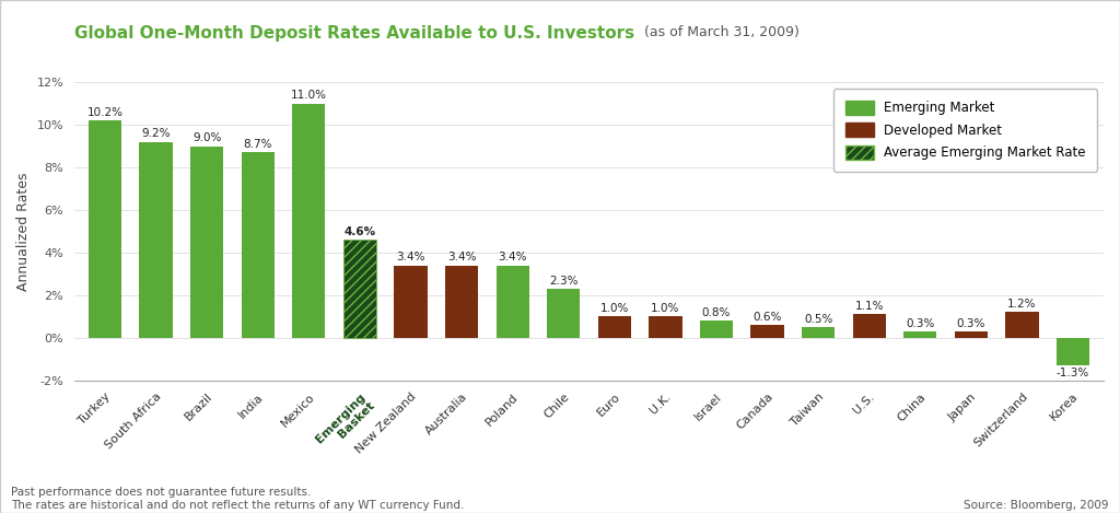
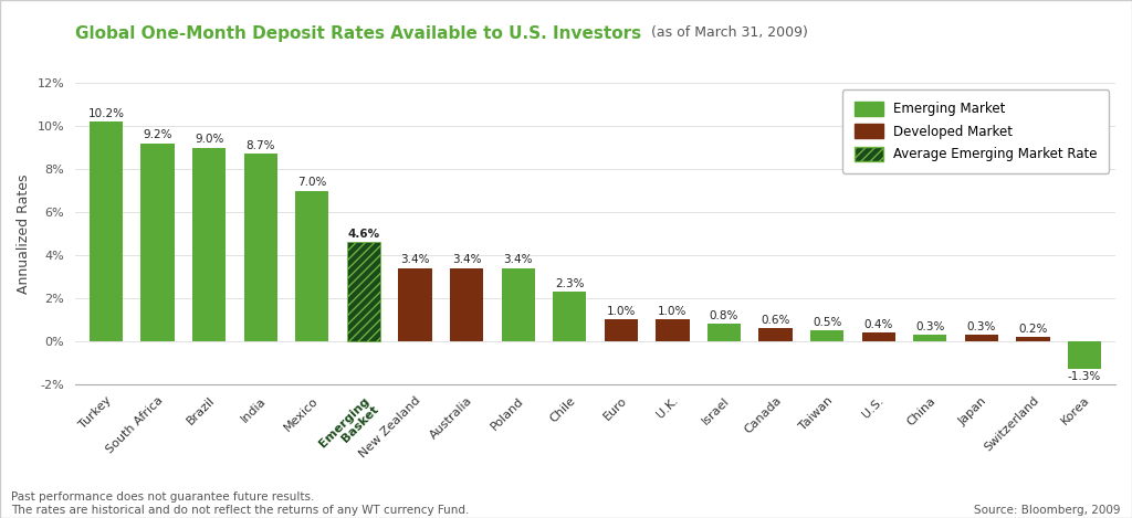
Mexico: 11.0% -> 7.0%
U.S.: 1.1% -> 0.4%
Switzerland: 1.2% -> 0.2%
